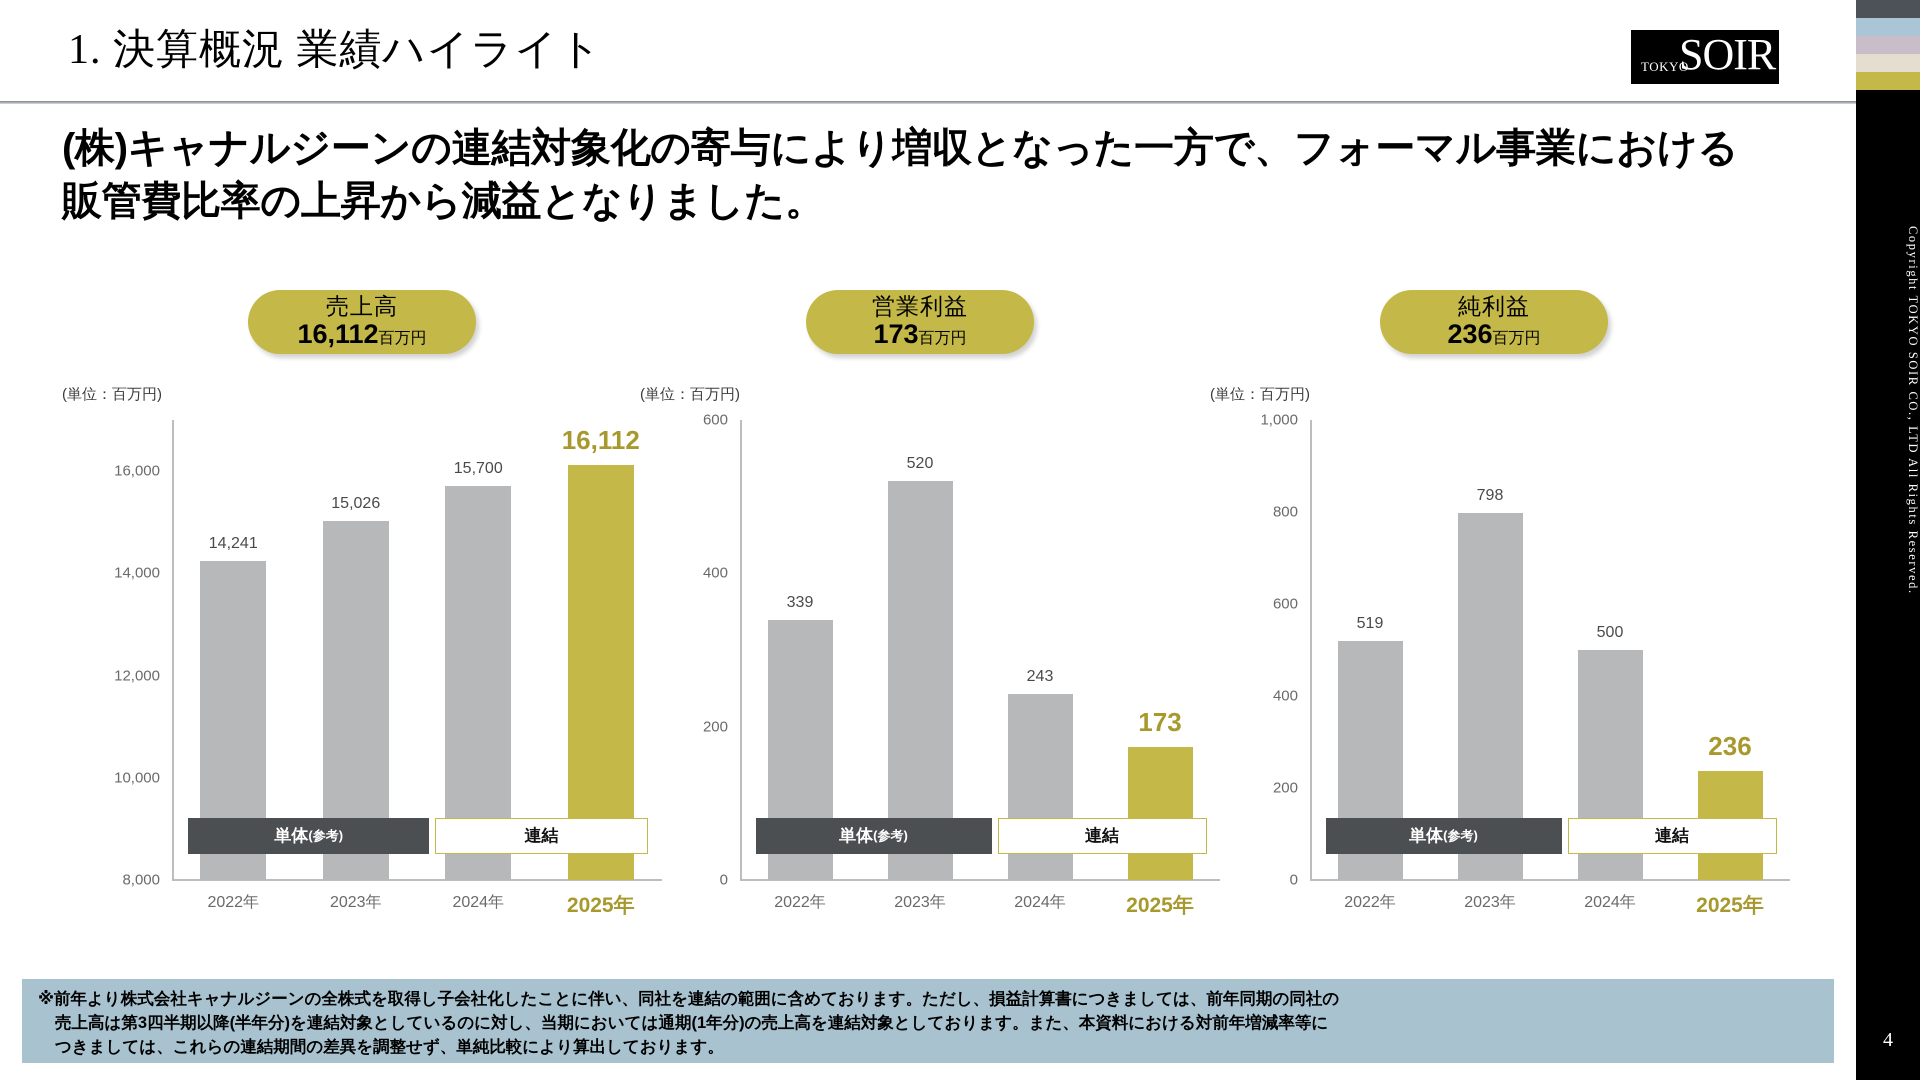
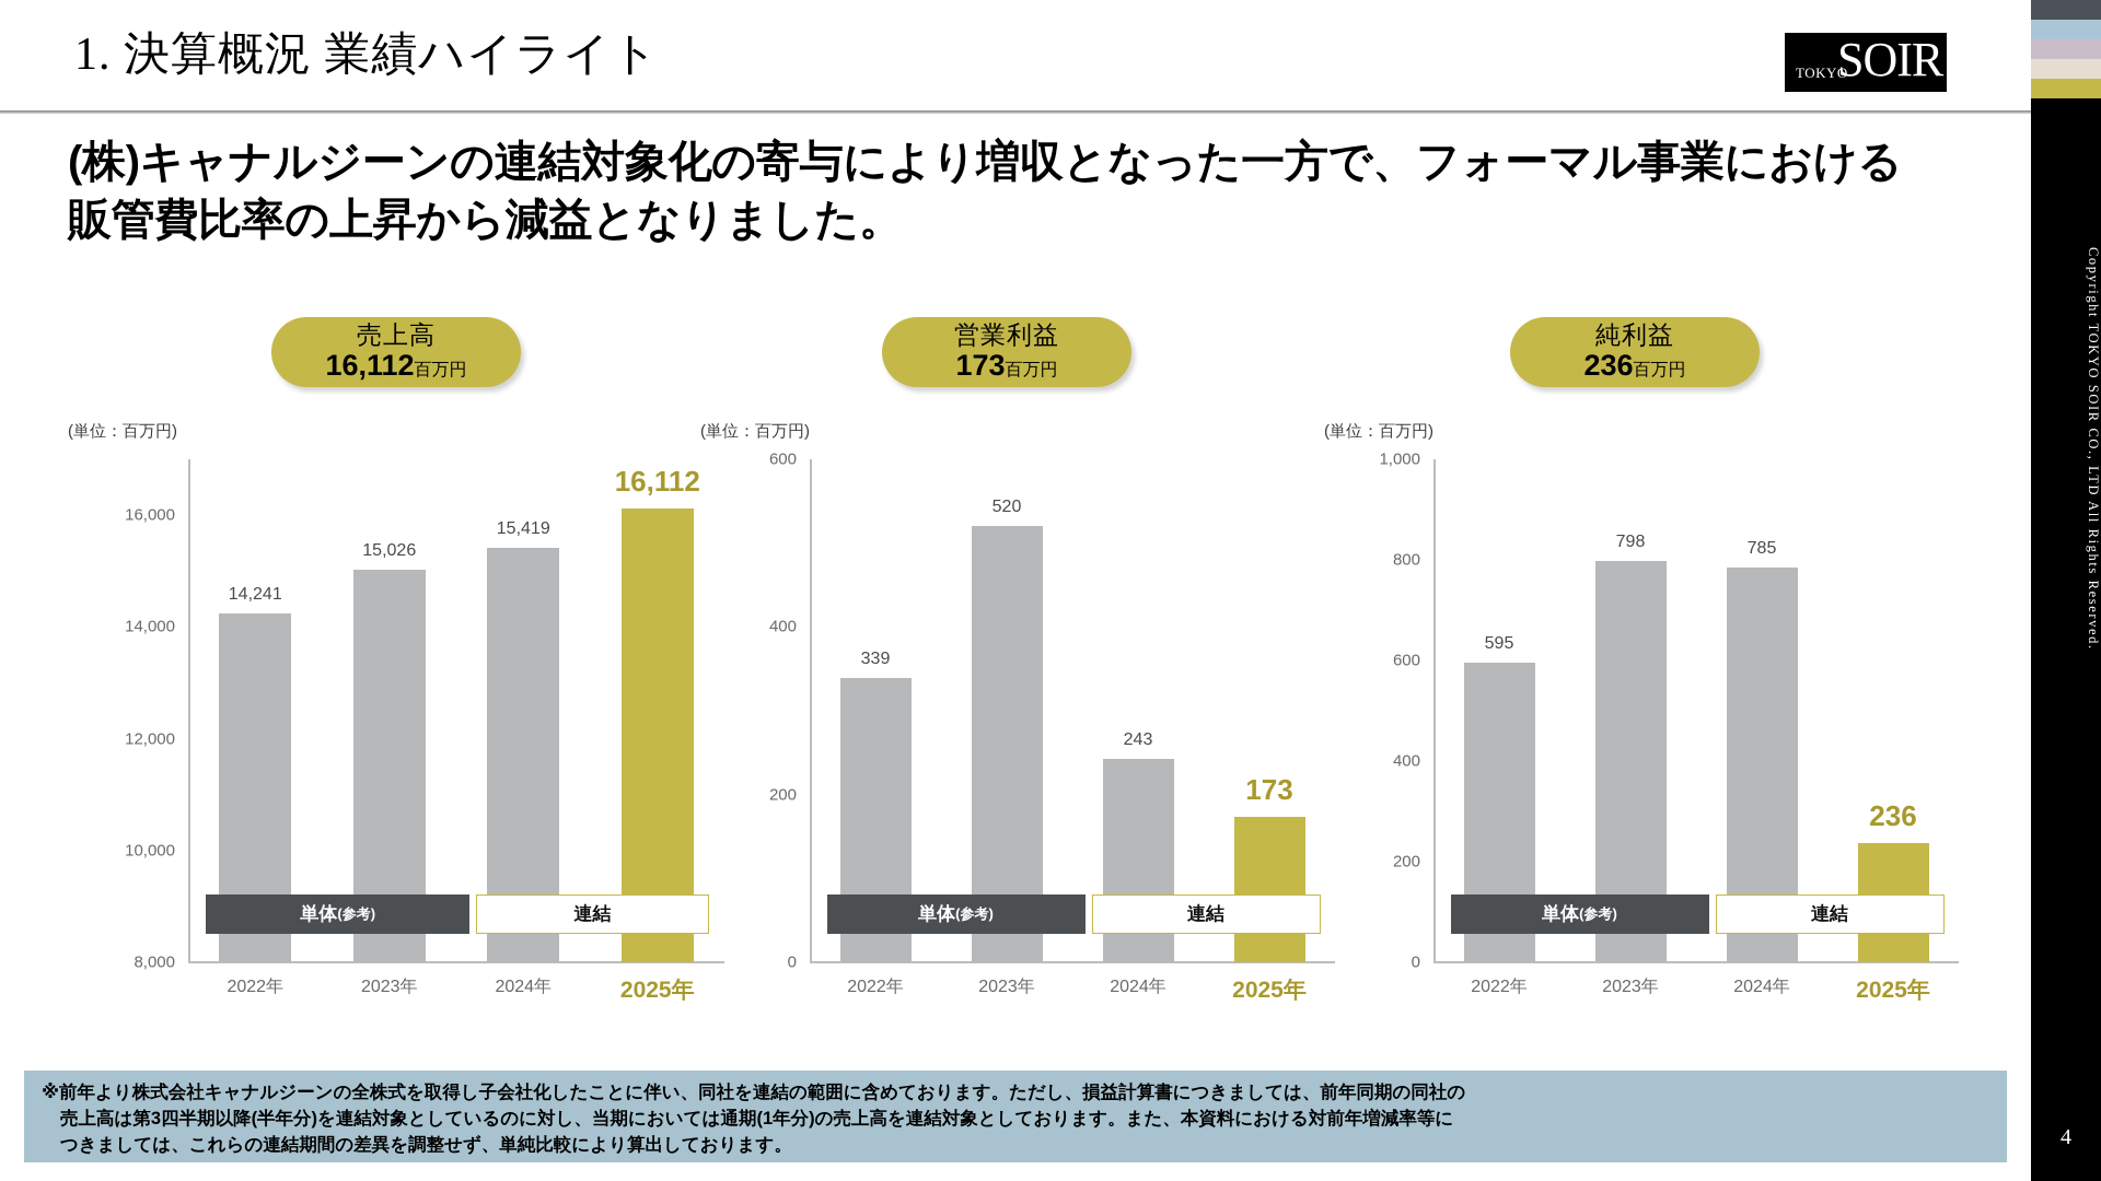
売上高/2024年: 15,700 -> 15,419
純利益/2022年: 519 -> 595
純利益/2024年: 500 -> 785
